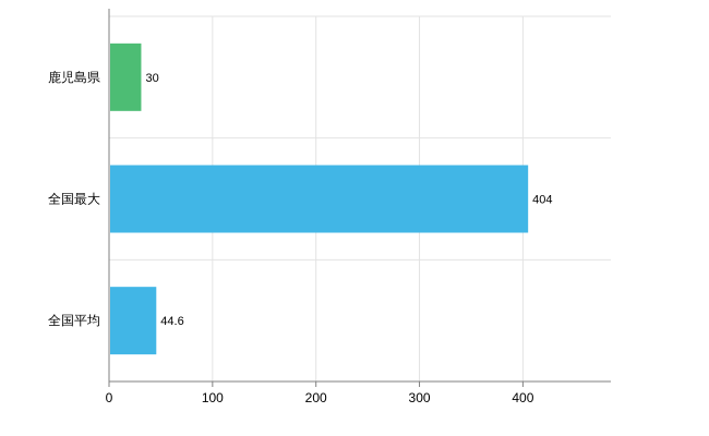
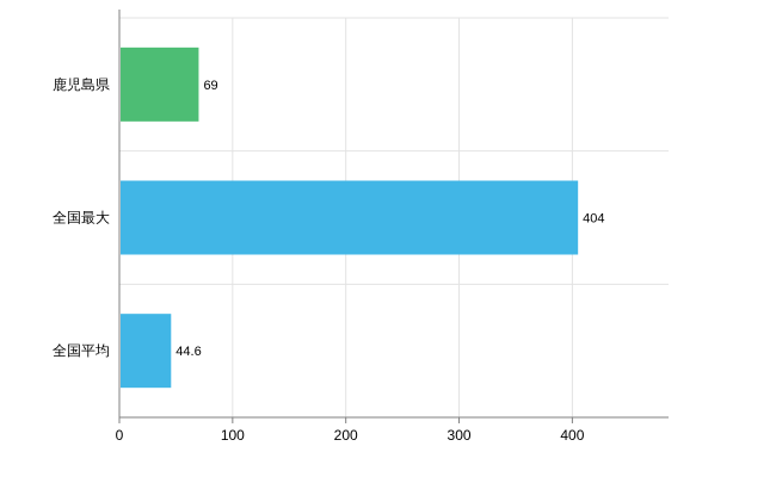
鹿児島県: 30 -> 69
